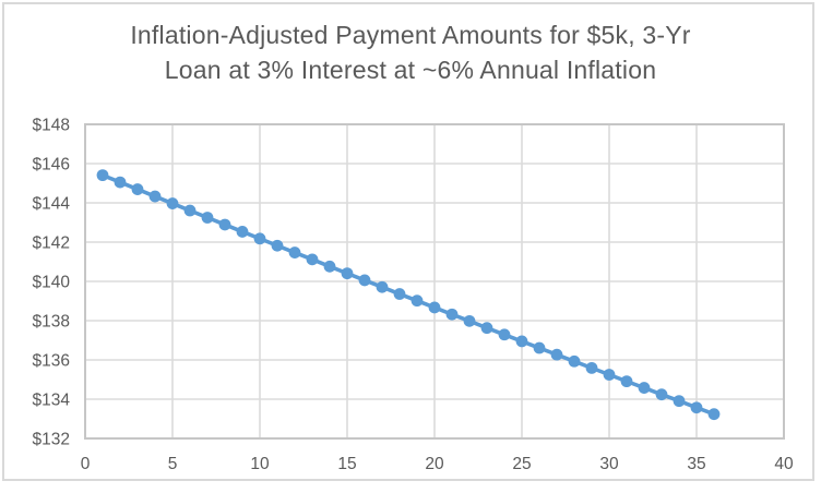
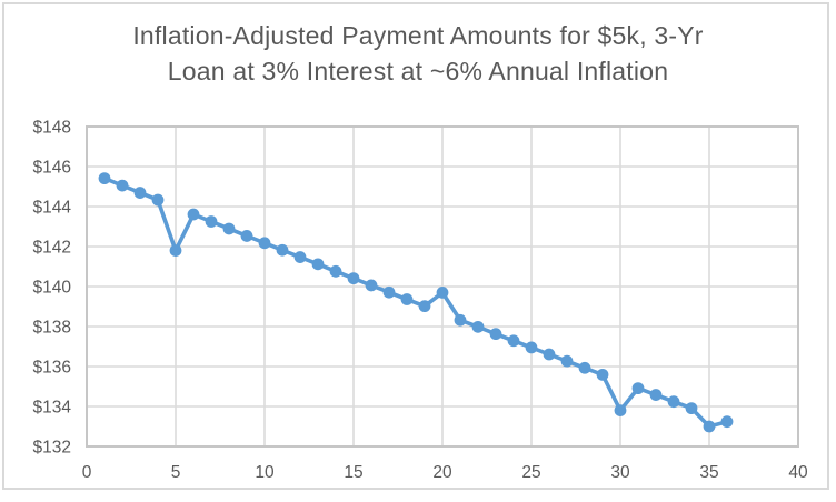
5: $144.0 -> $141.8
20: $138.7 -> $139.7
30: $135.2 -> $133.8
35: $133.6 -> $133.0
